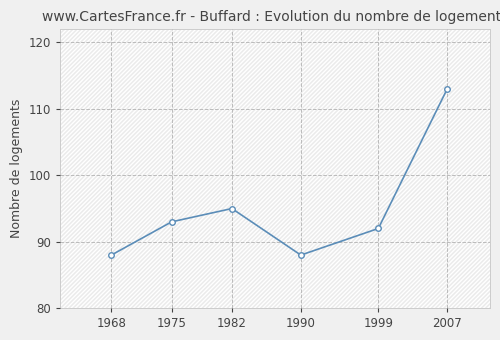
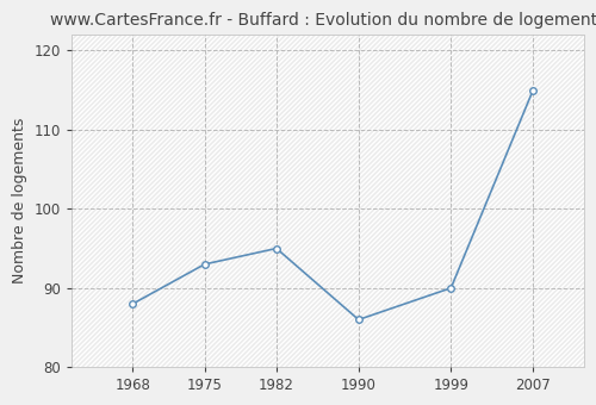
1990: 88 -> 86
1999: 92 -> 90
2007: 113 -> 115
